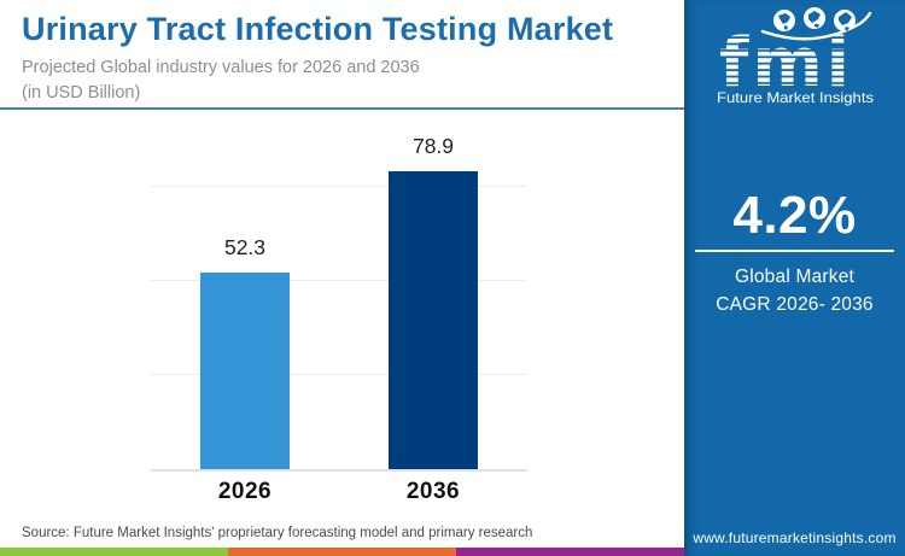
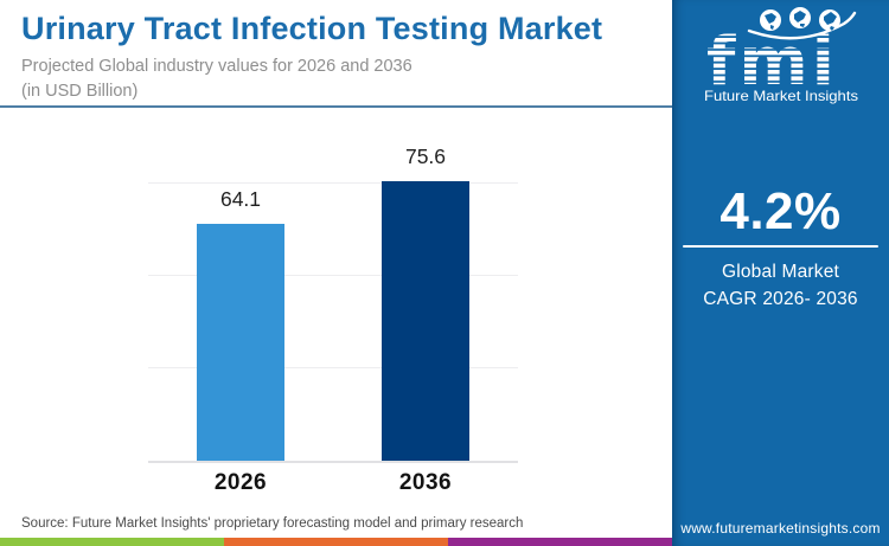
2026: 52.3 -> 64.1
2036: 78.9 -> 75.6
